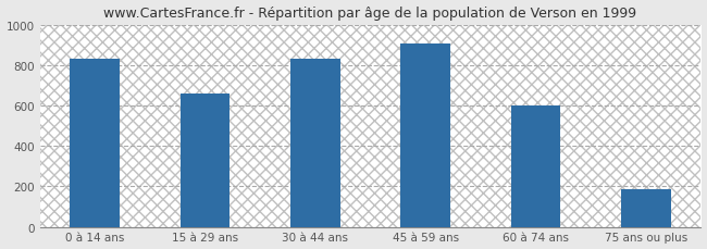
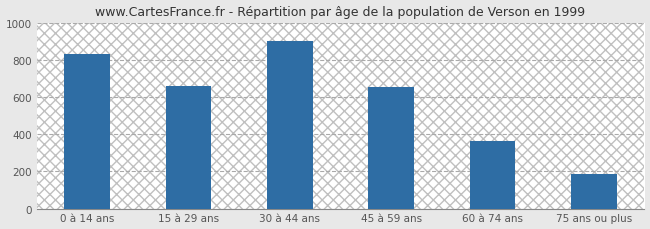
30 à 44 ans: 830 -> 900
45 à 59 ans: 910 -> 660
60 à 74 ans: 600 -> 360
